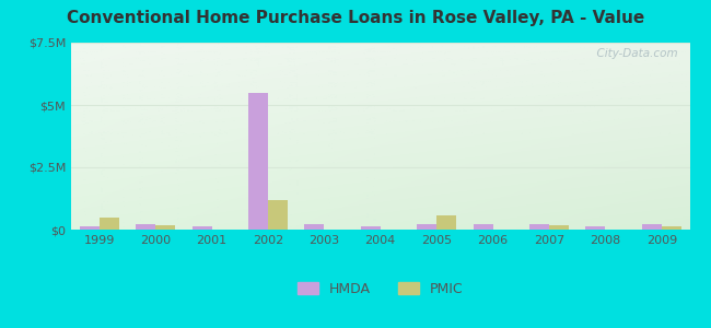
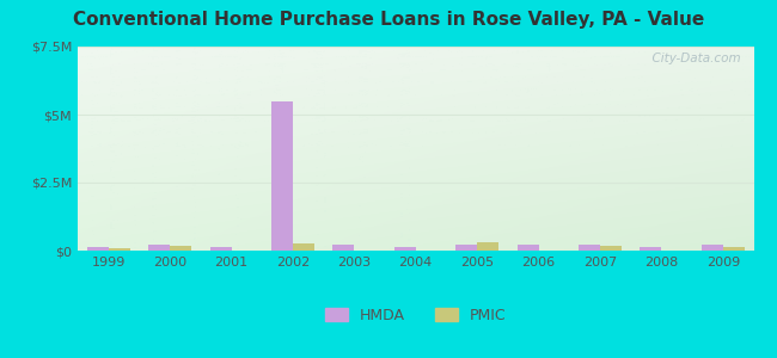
PMIC/1999: $0.50M -> $0.08M
PMIC/2002: $1.20M -> $0.28M
PMIC/2005: $0.55M -> $0.30M
